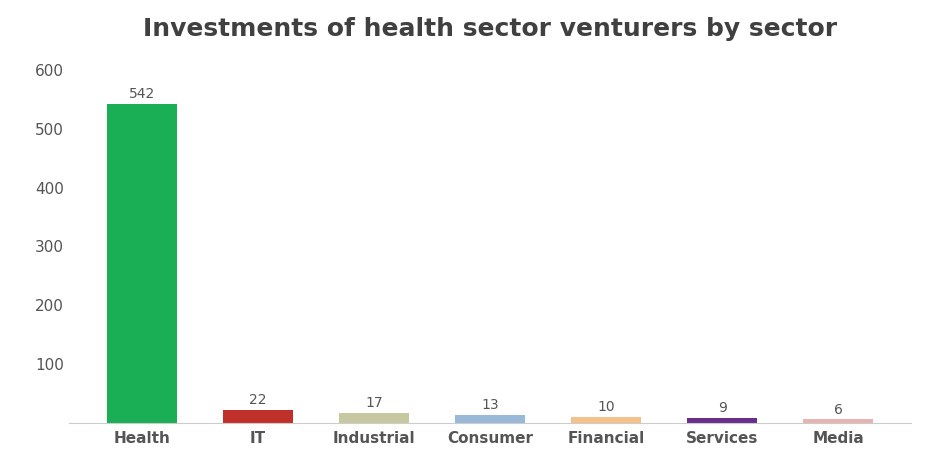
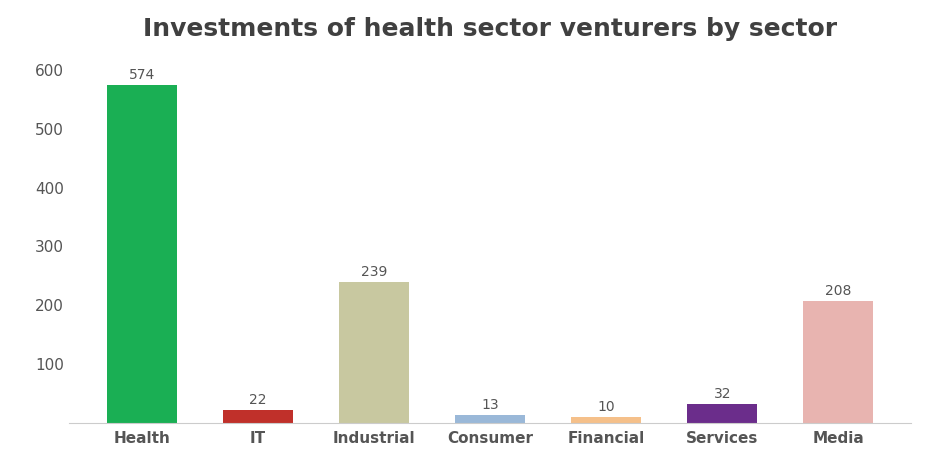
Health: 542 -> 574
Industrial: 17 -> 239
Services: 9 -> 32
Media: 6 -> 208
